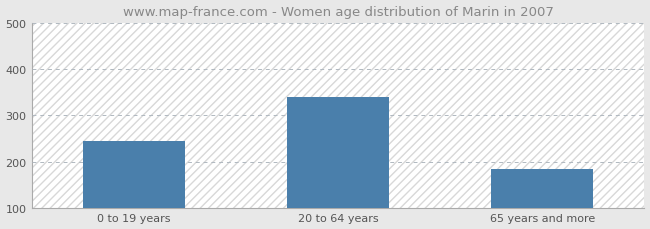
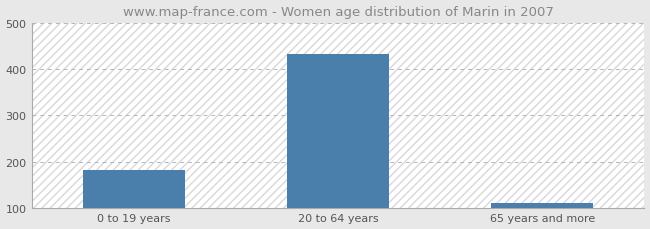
0 to 19 years: 245 -> 183
20 to 64 years: 340 -> 432
65 years and more: 185 -> 110
